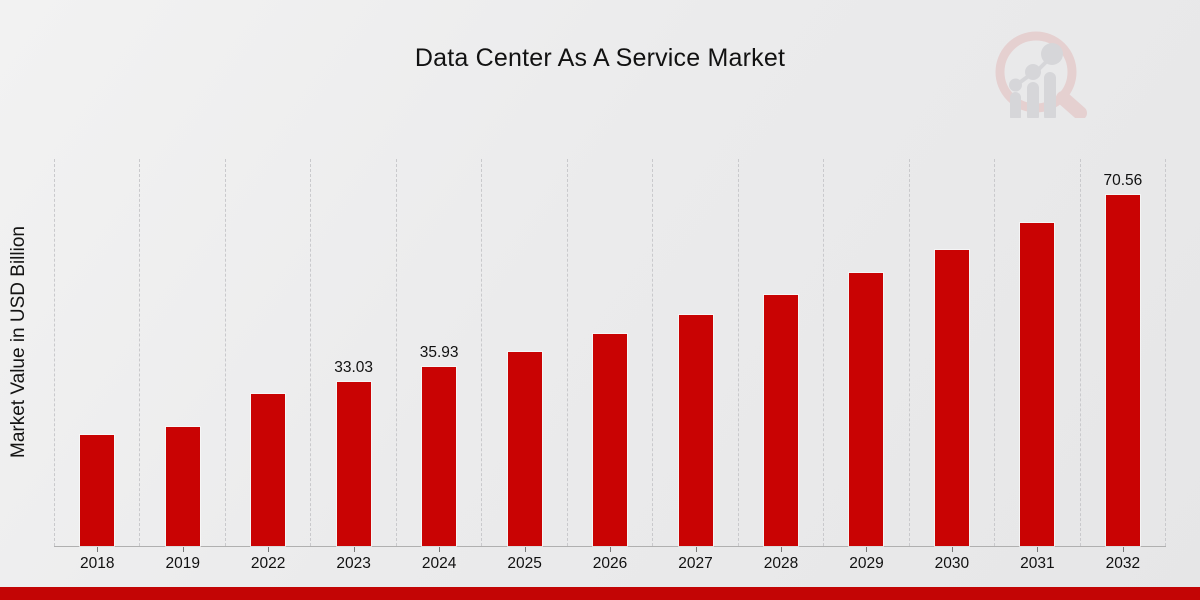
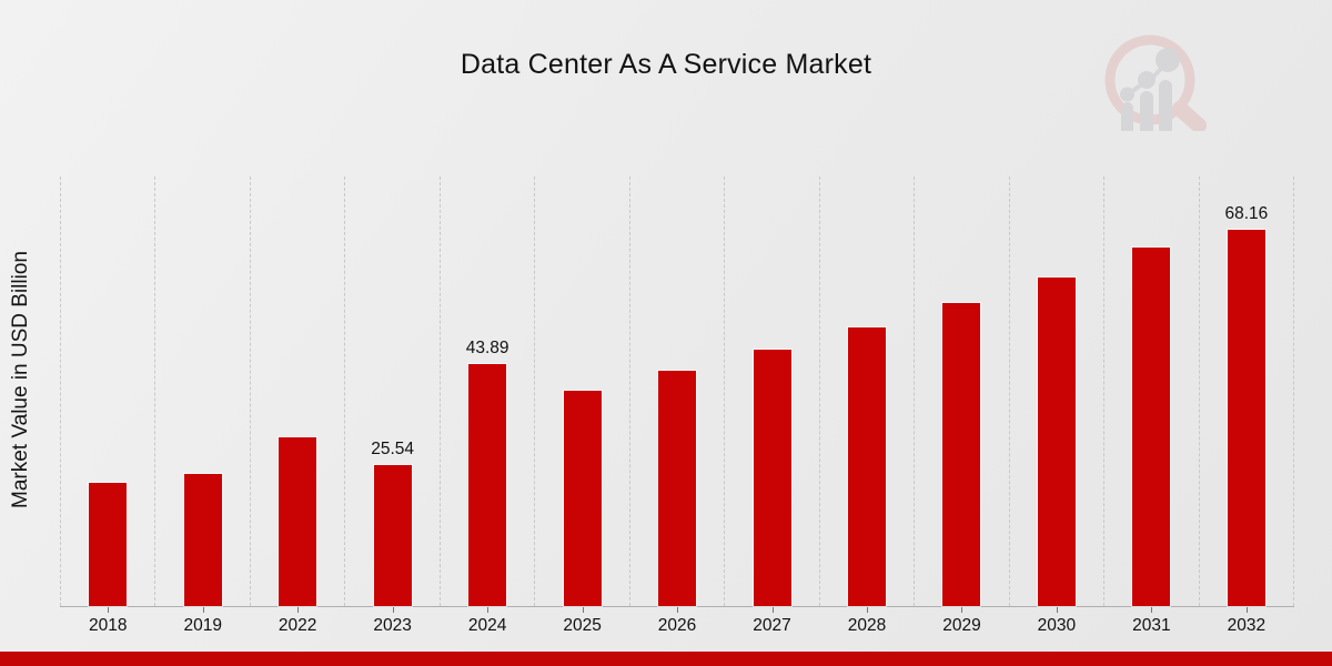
2023: 33.03 -> 25.54
2024: 35.93 -> 43.89
2032: 70.56 -> 68.16
